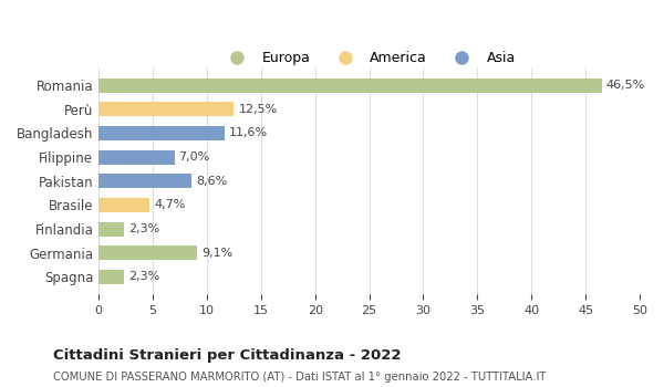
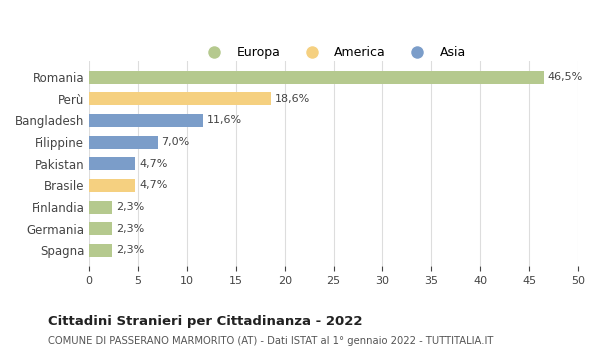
Perù: 12,5% -> 18,6%
Pakistan: 8,6% -> 4,7%
Germania: 9,1% -> 2,3%
